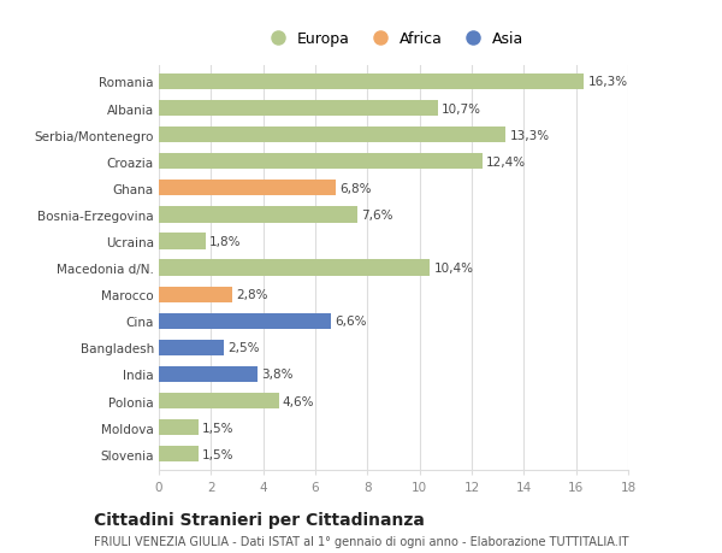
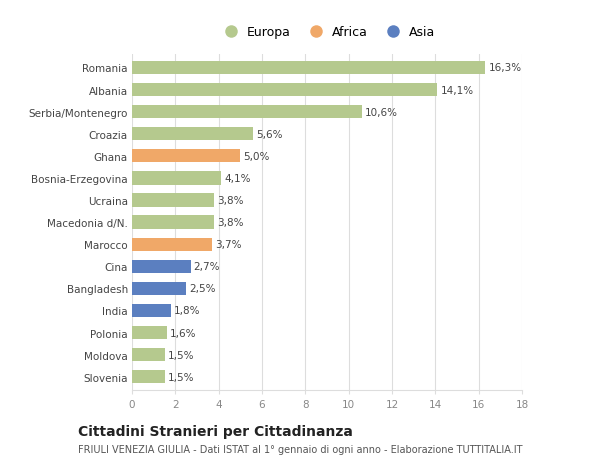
Albania: 10,7% -> 14,1%
Serbia/Montenegro: 13,3% -> 10,6%
Croazia: 12,4% -> 5,6%
Ghana: 6,8% -> 5,0%
Bosnia-Erzegovina: 7,6% -> 4,1%
Ucraina: 1,8% -> 3,8%
Macedonia d/N.: 10,4% -> 3,8%
Marocco: 2,8% -> 3,7%
Cina: 6,6% -> 2,7%
India: 3,8% -> 1,8%
Polonia: 4,6% -> 1,6%
